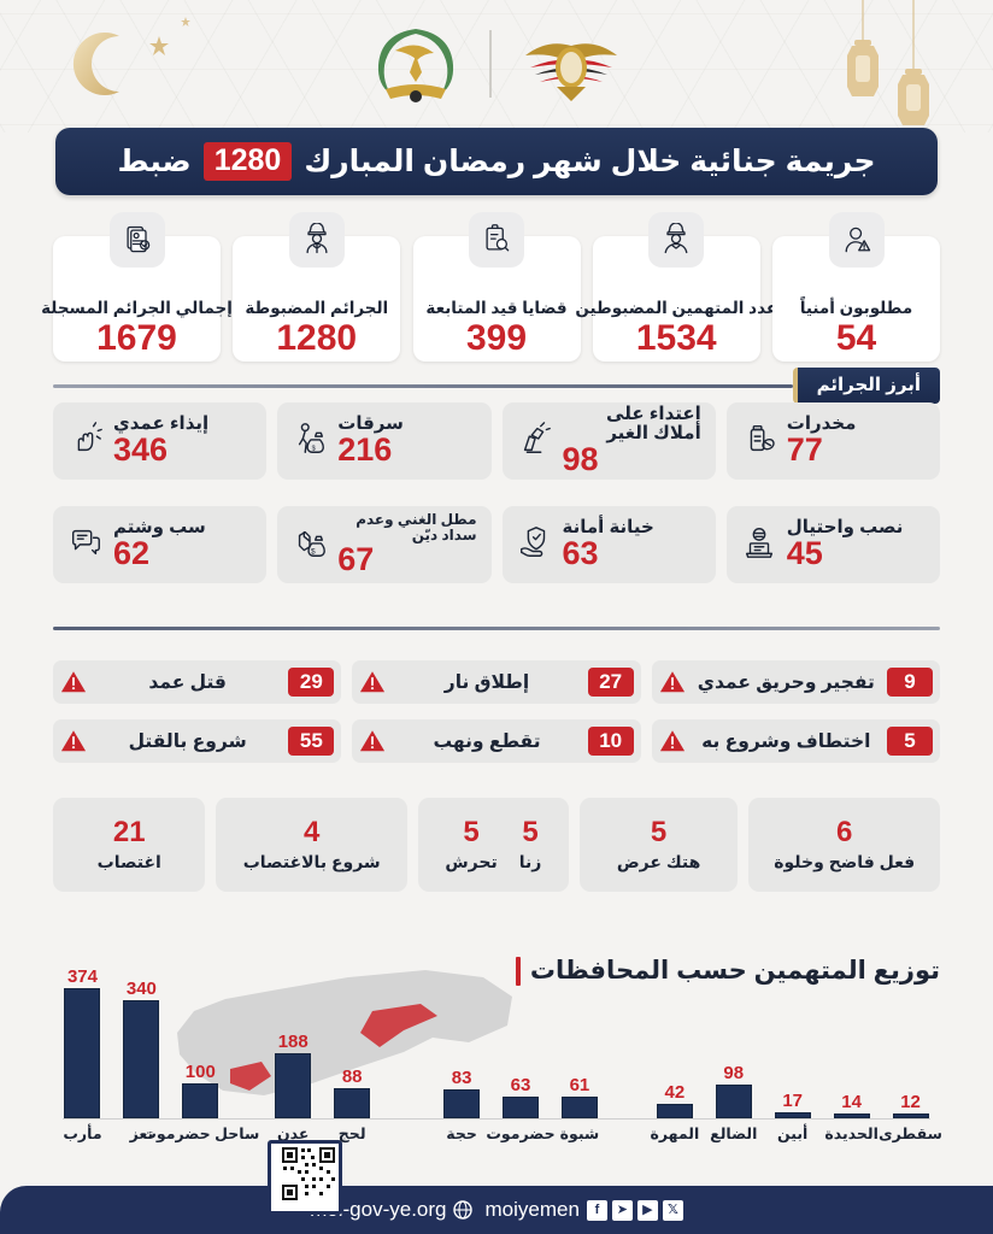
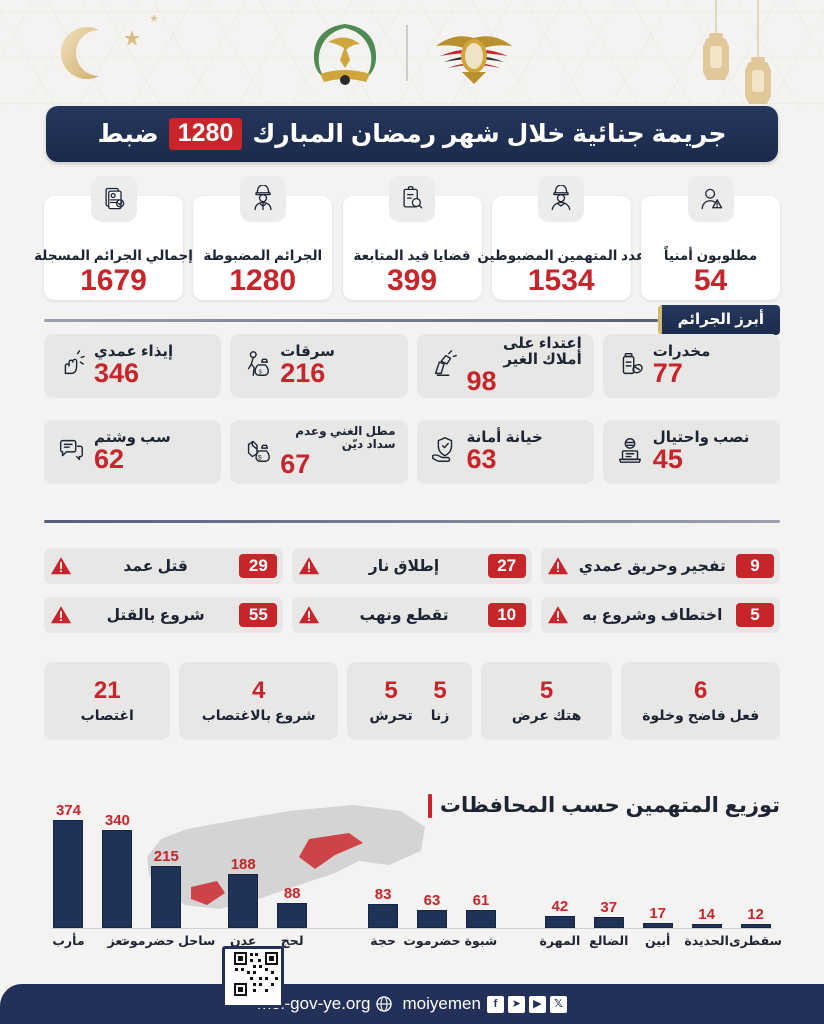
ساحل حضرموت: 100 -> 215
الضالع: 98 -> 37
